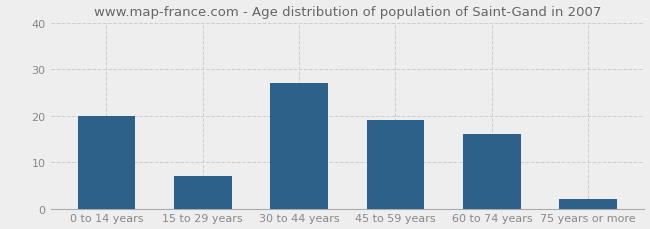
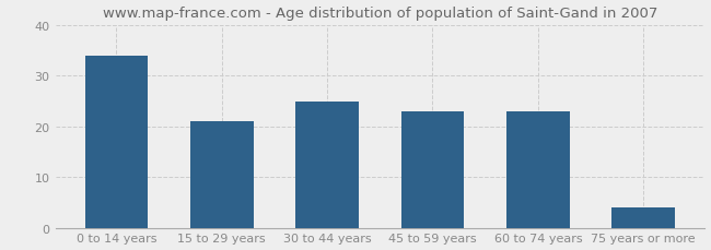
0 to 14 years: 20 -> 34
15 to 29 years: 7 -> 21
30 to 44 years: 27 -> 25
45 to 59 years: 19 -> 23
60 to 74 years: 16 -> 23
75 years or more: 2 -> 4
